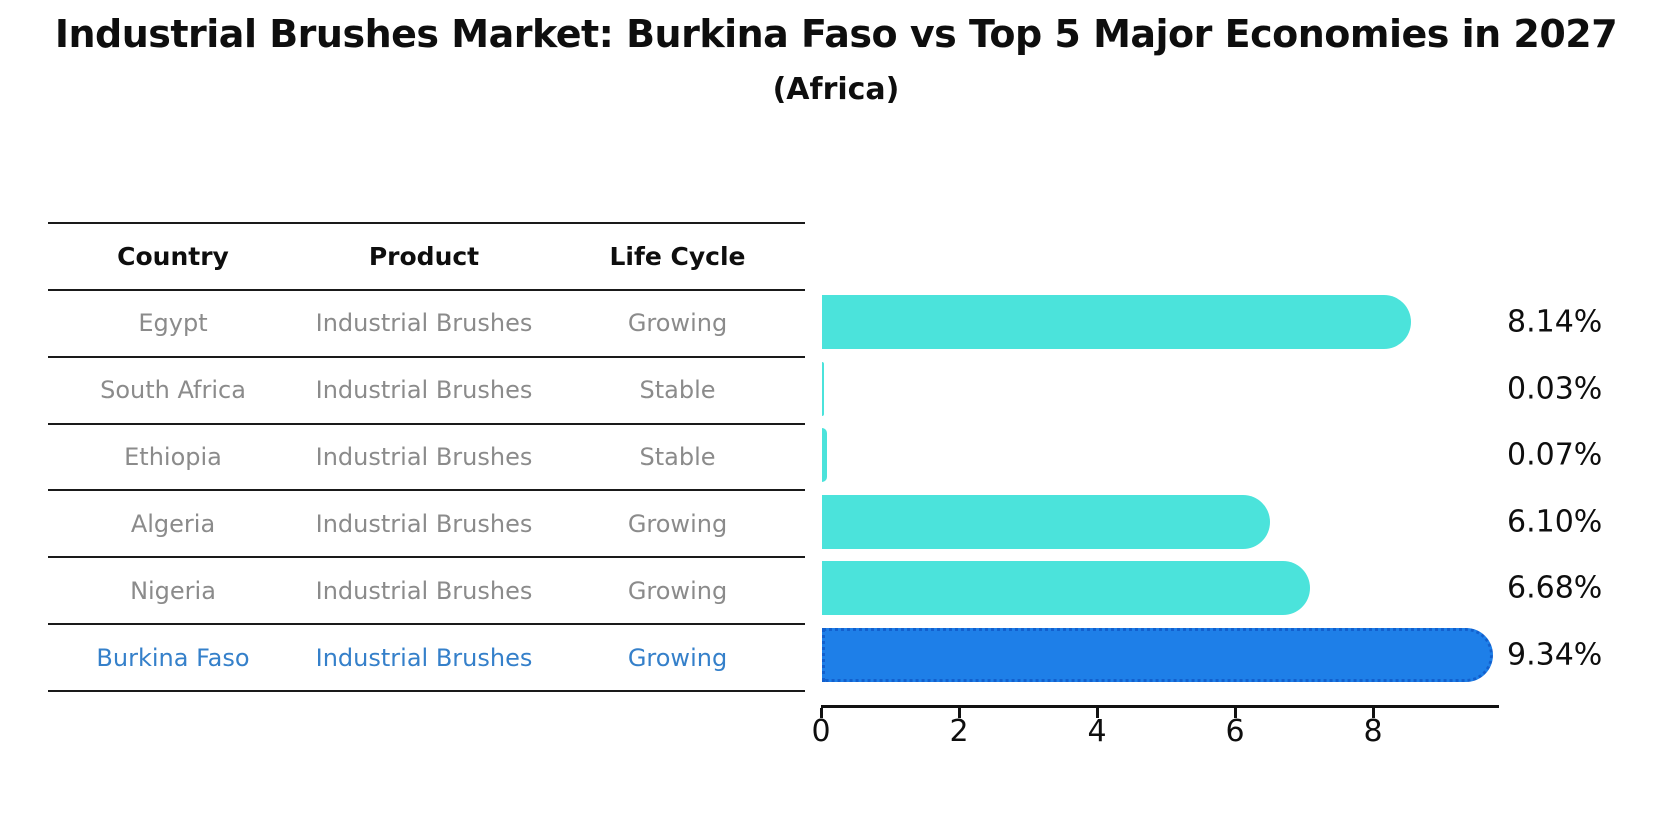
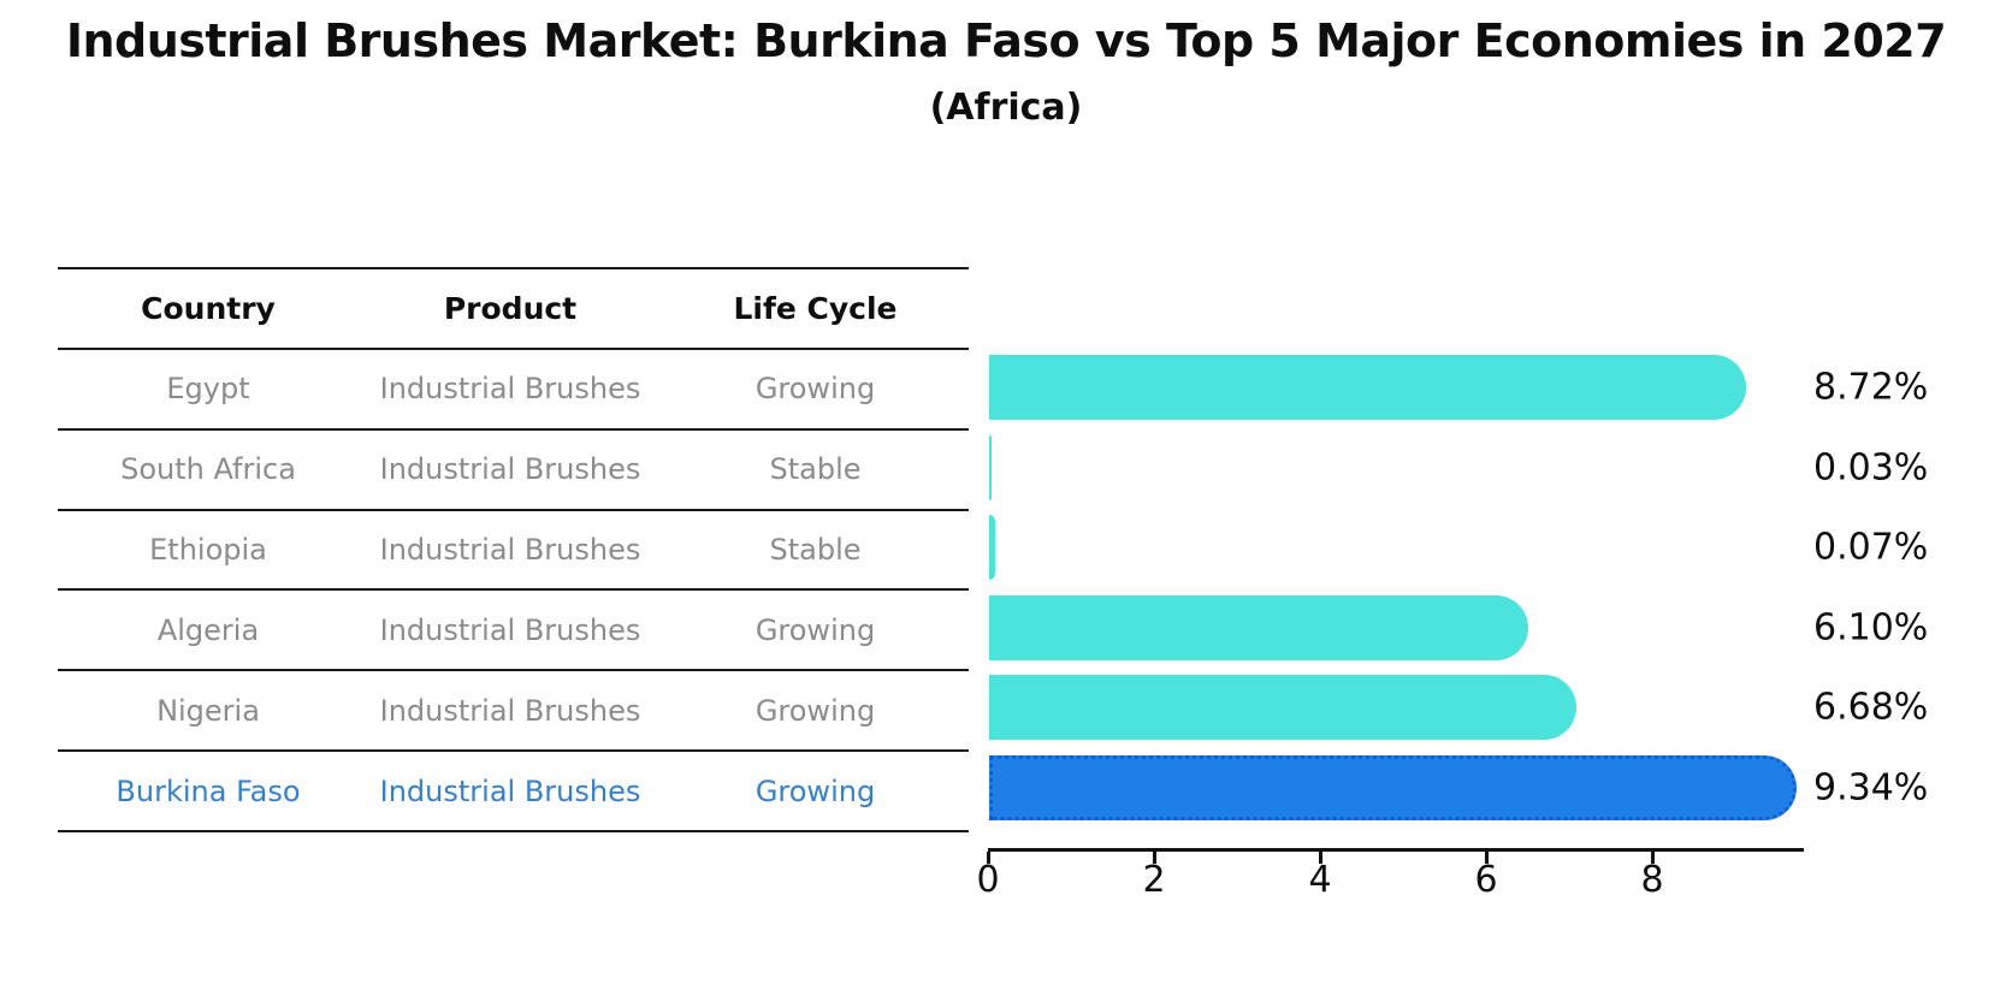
Egypt: 8.14% -> 8.72%
